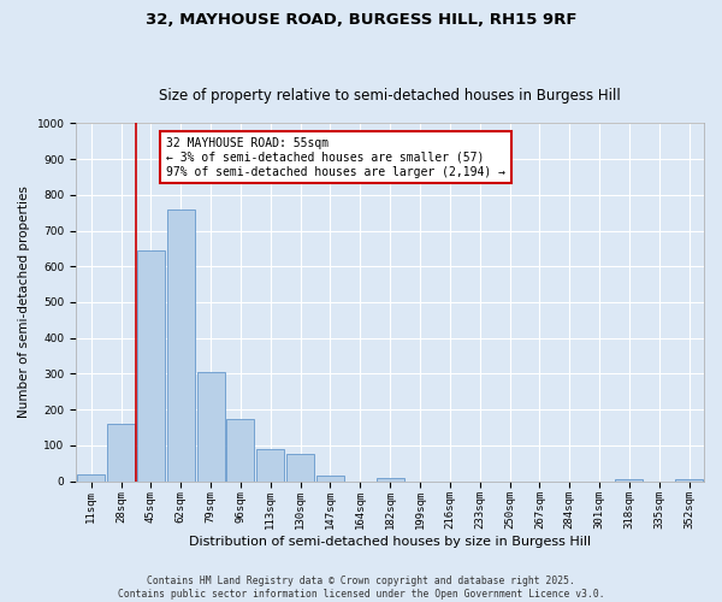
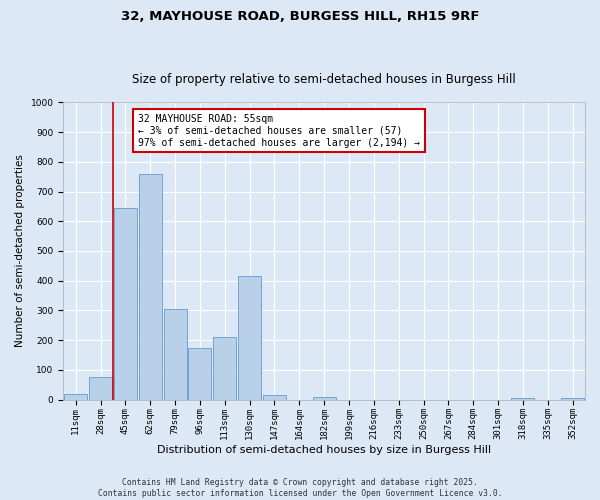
28sqm: 160 -> 75
113sqm: 90 -> 210
130sqm: 75 -> 415
